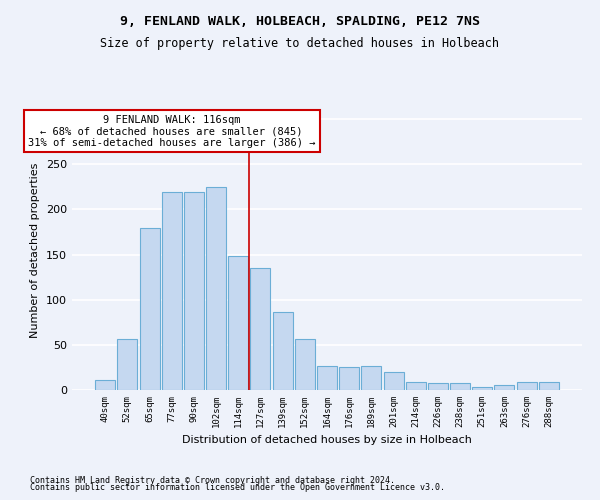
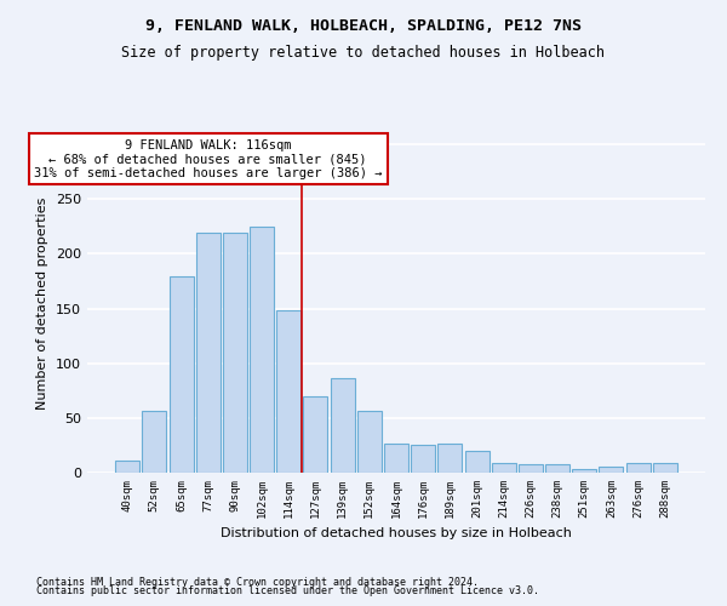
127sqm: 135 -> 70
